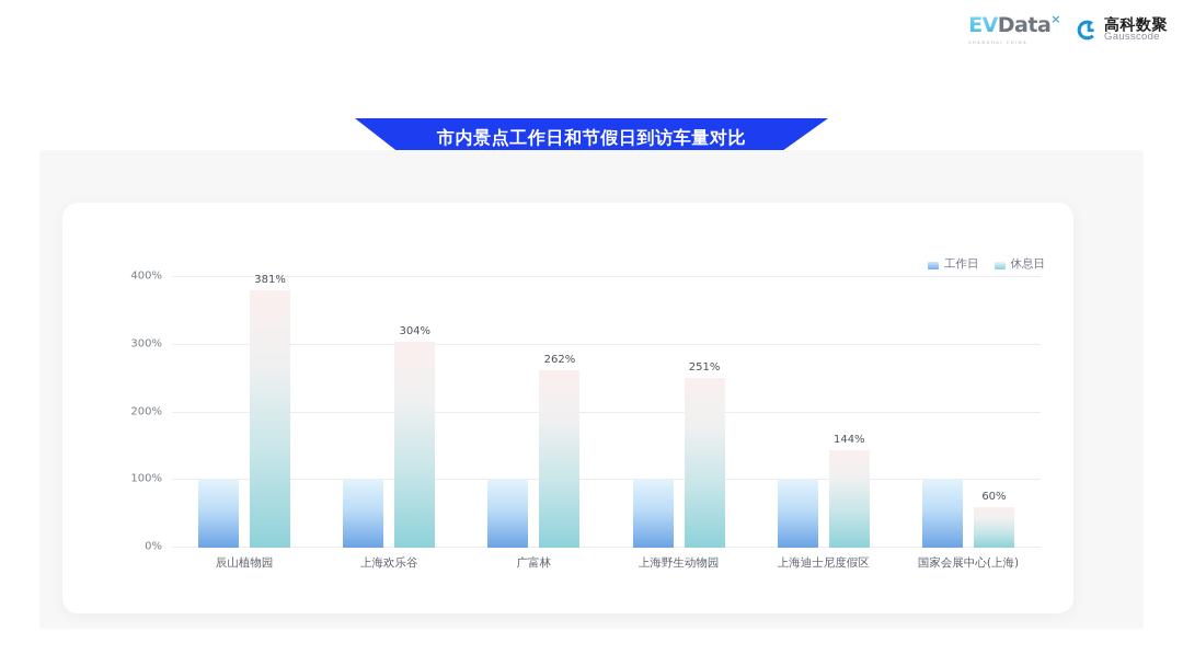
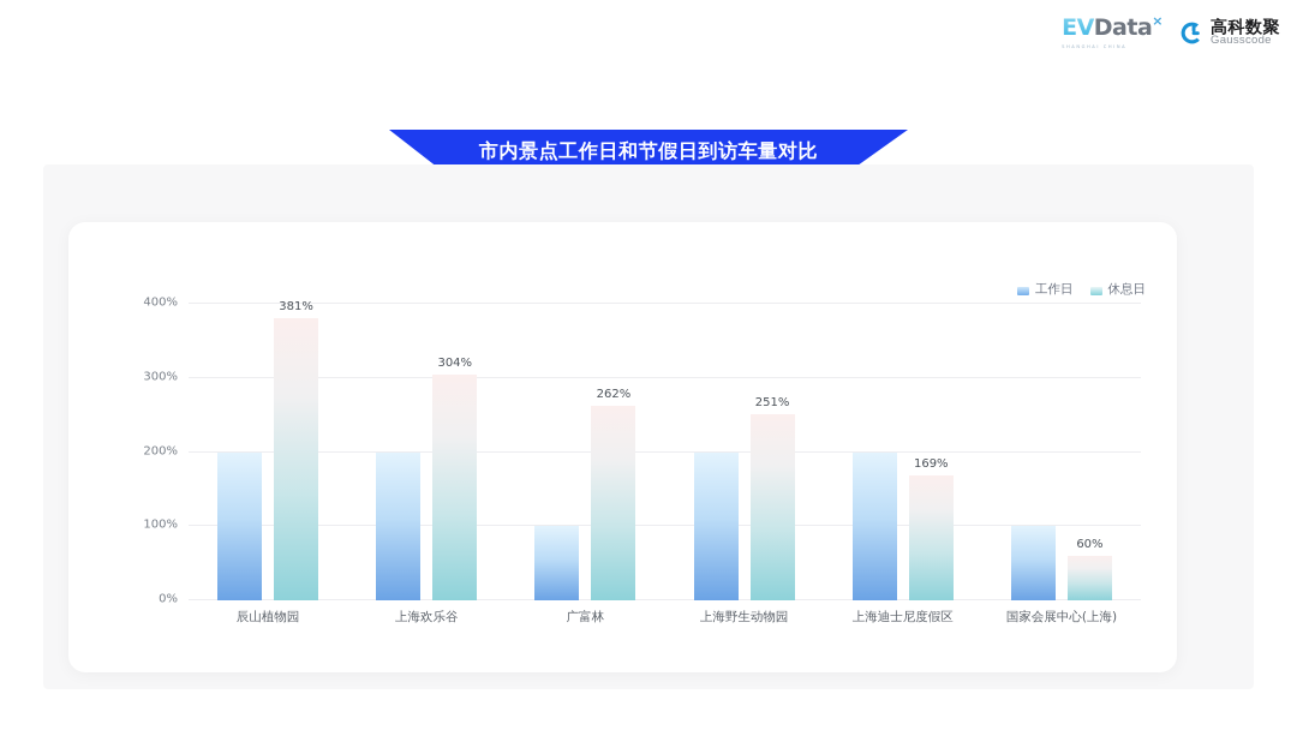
工作日/辰山植物园: 100% -> 200%
工作日/上海欢乐谷: 100% -> 200%
工作日/上海野生动物园: 100% -> 200%
工作日/上海迪士尼度假区: 100% -> 200%
休息日/上海迪士尼度假区: 144% -> 169%
